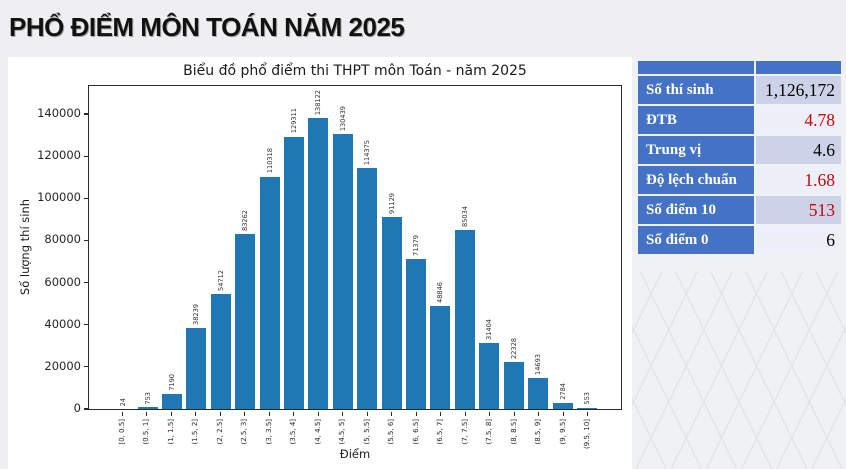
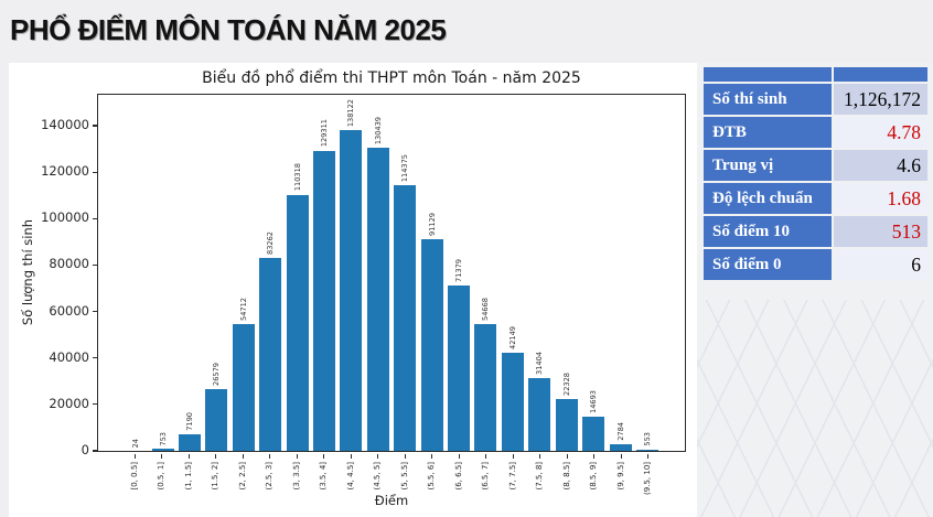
(1.5, 2]: 38239 -> 26579
(6.5, 7]: 48846 -> 54668
(7, 7.5]: 85034 -> 42149
